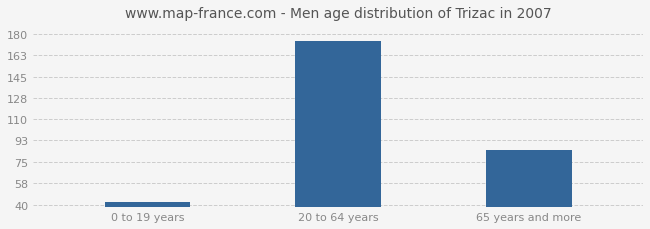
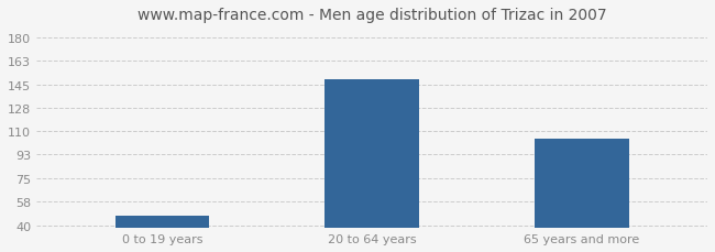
0 to 19 years: 42 -> 47
20 to 64 years: 174 -> 149
65 years and more: 85 -> 105
